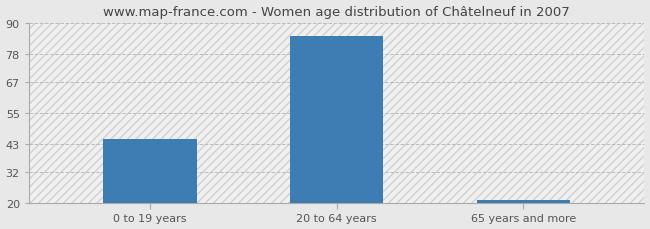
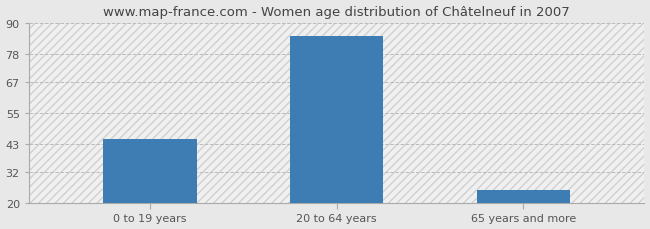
65 years and more: 21 -> 25
